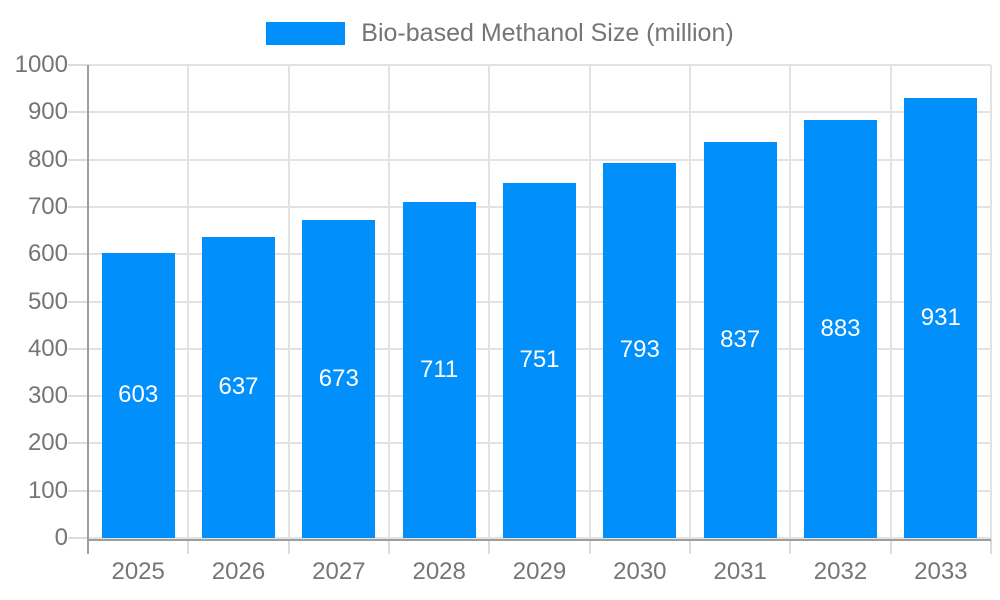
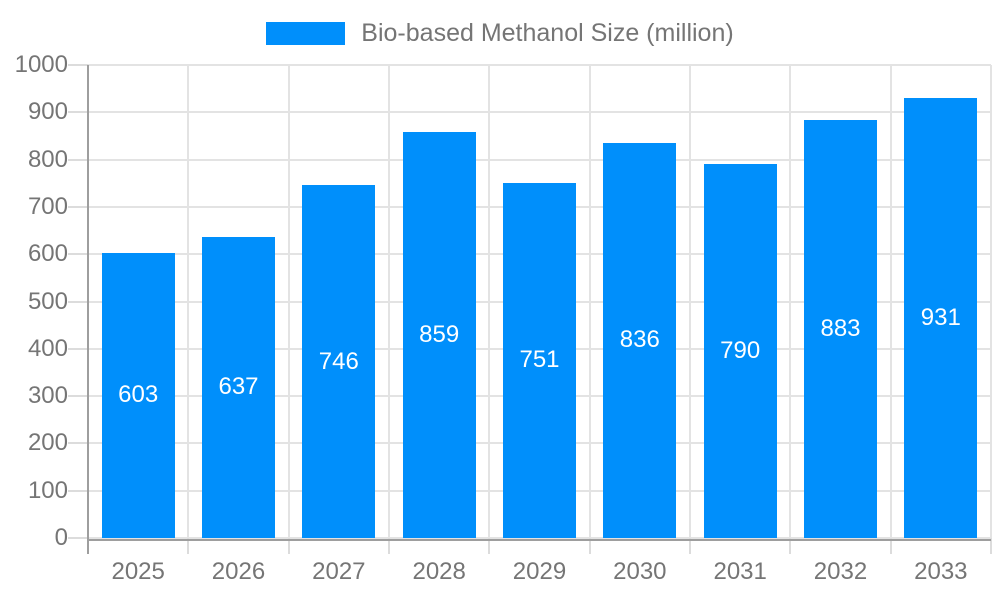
2027: 673 -> 746
2028: 711 -> 859
2030: 793 -> 836
2031: 837 -> 790
